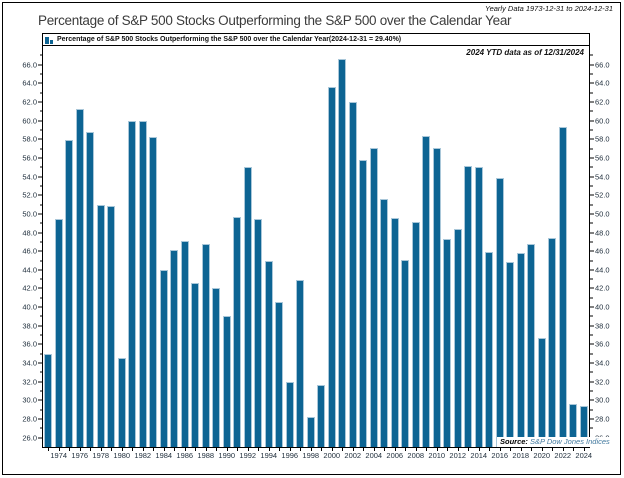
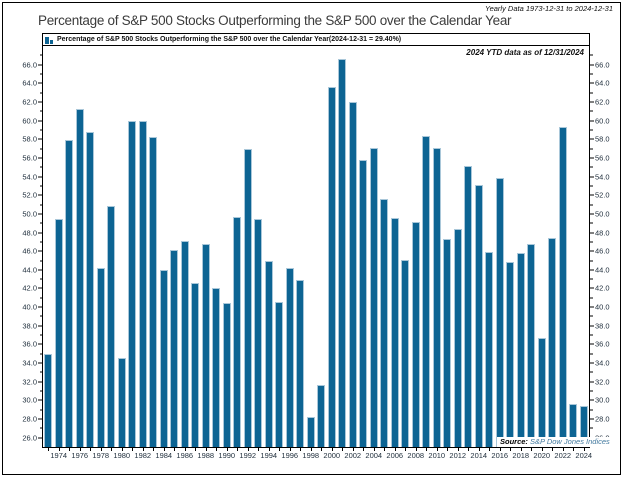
1978: 51 -> 44
1990: 39 -> 40
1992: 55 -> 57
1996: 32 -> 44
2014: 55 -> 53
